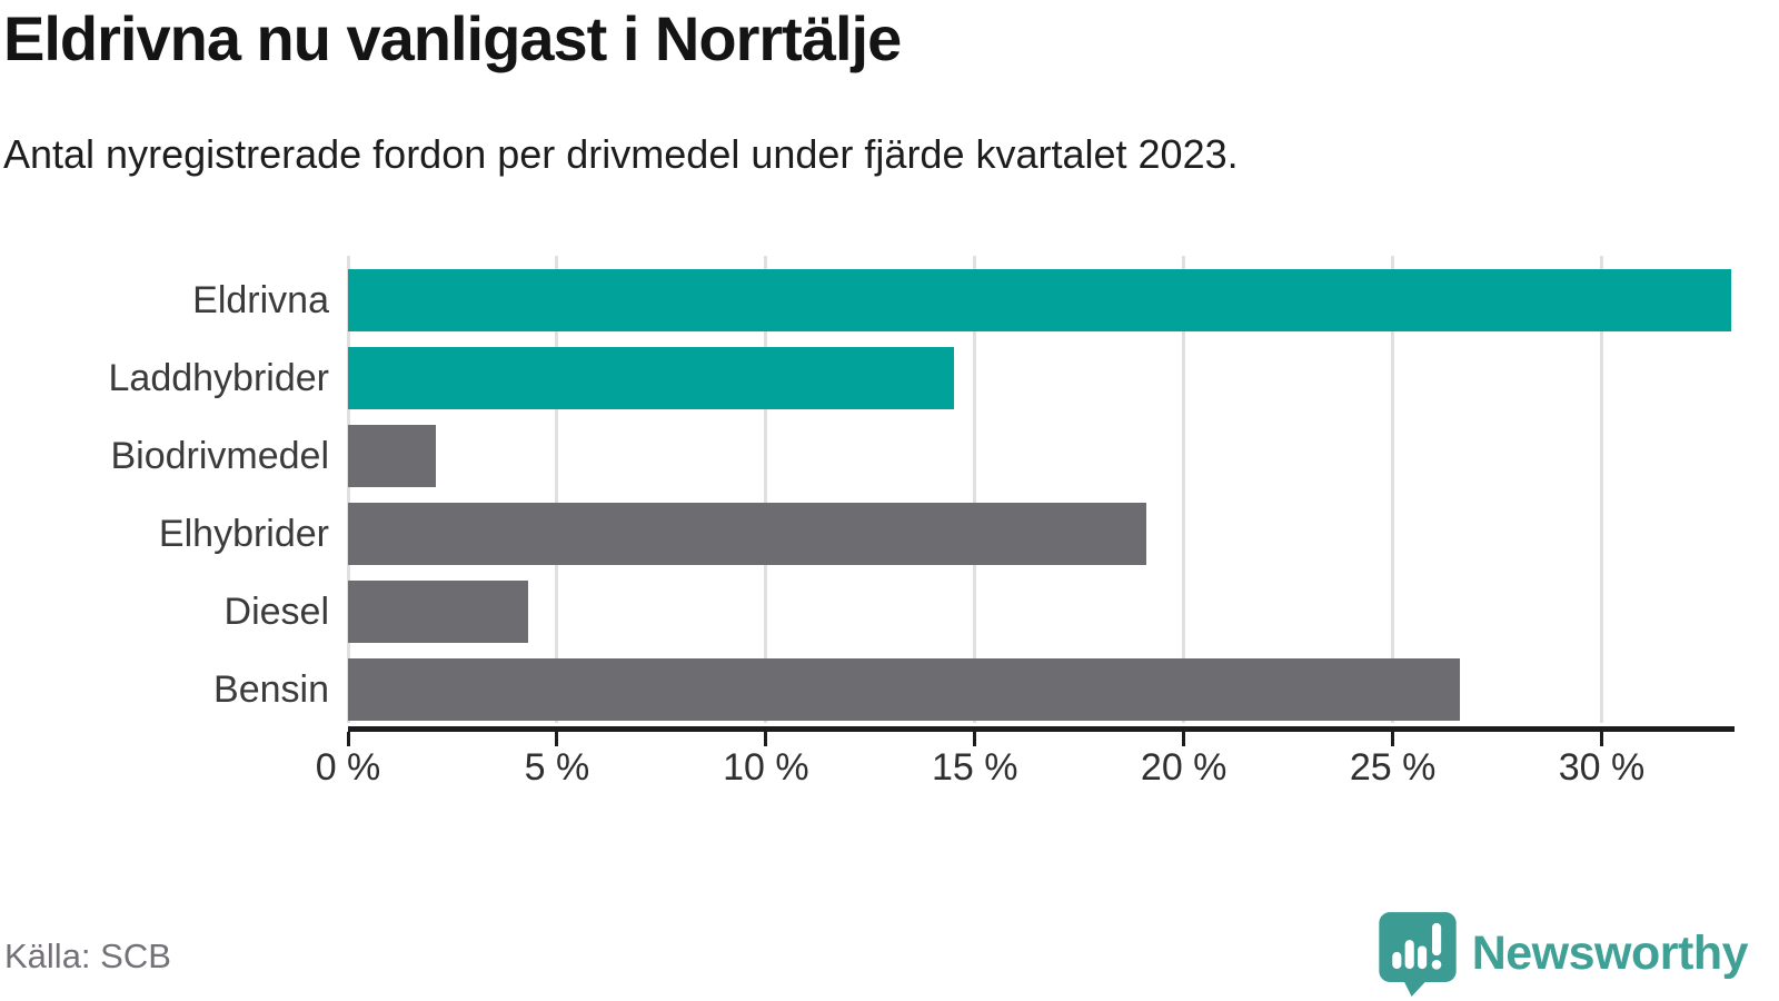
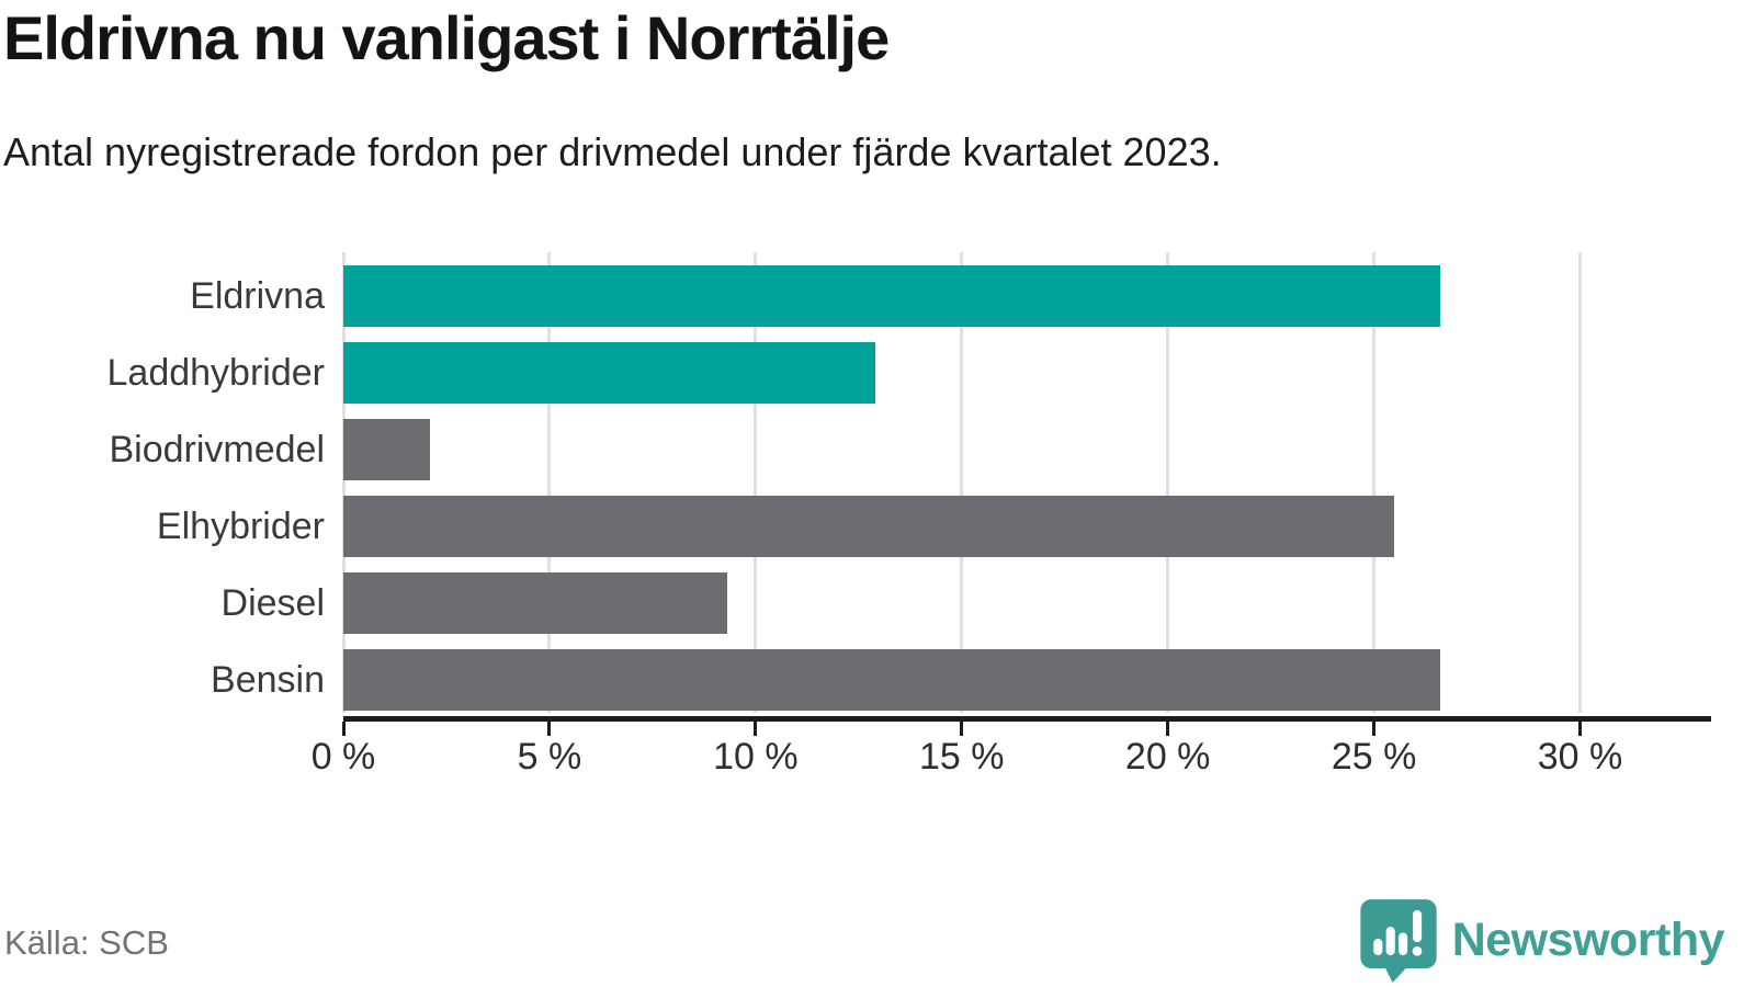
Eldrivna: 33.1% -> 26.6%
Laddhybrider: 14.5% -> 12.9%
Elhybrider: 19.1% -> 25.5%
Diesel: 4.3% -> 9.3%
